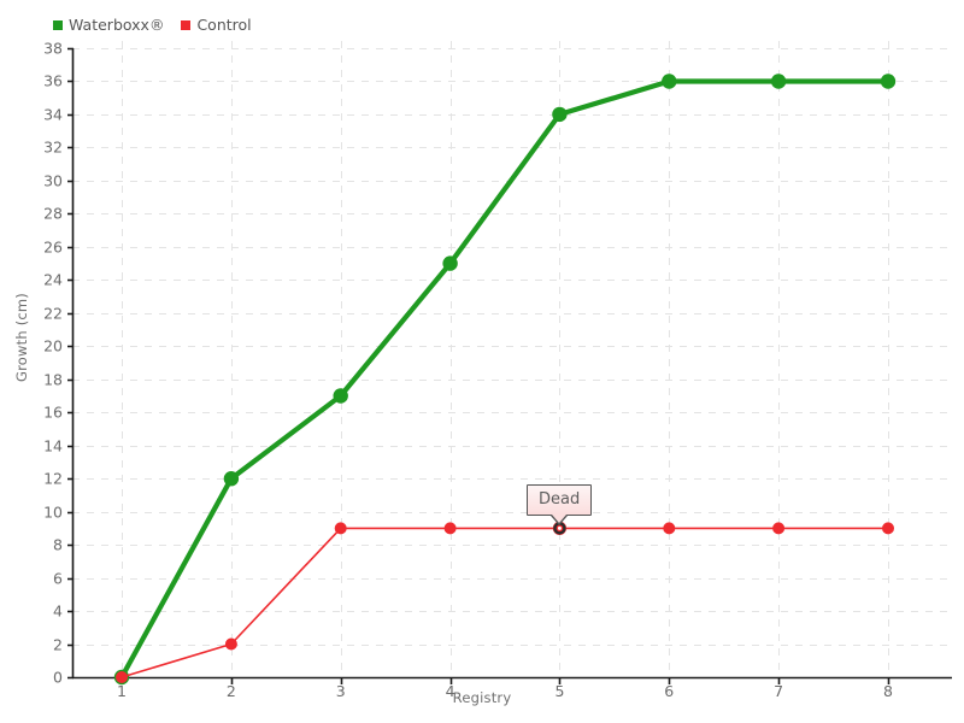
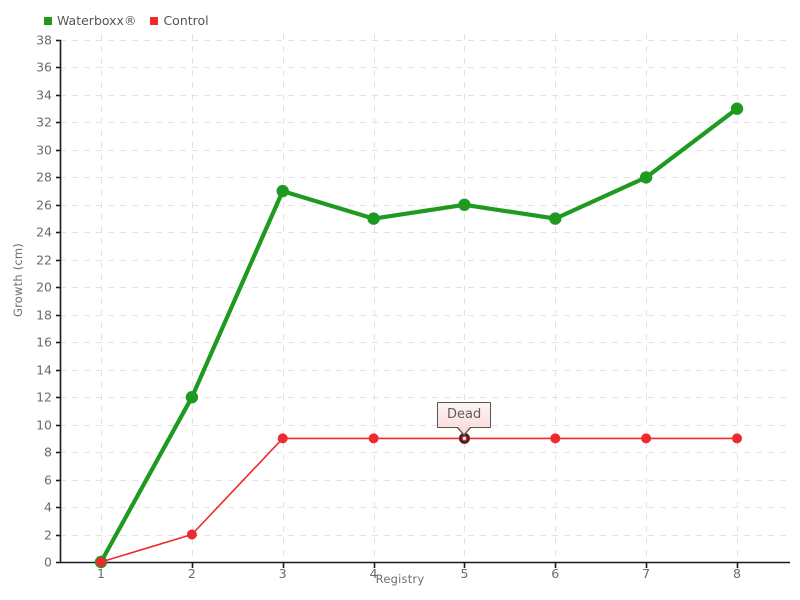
Waterboxx®/3: 17 -> 27
Waterboxx®/5: 34 -> 26
Waterboxx®/6: 36 -> 25
Waterboxx®/7: 36 -> 28
Waterboxx®/8: 36 -> 33
